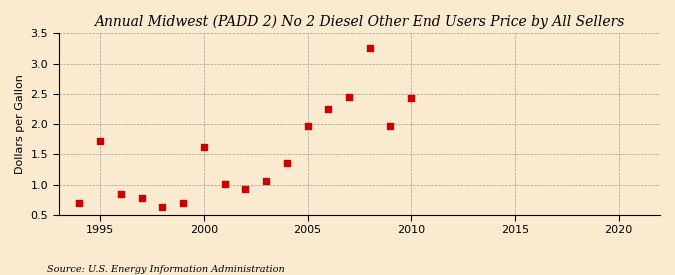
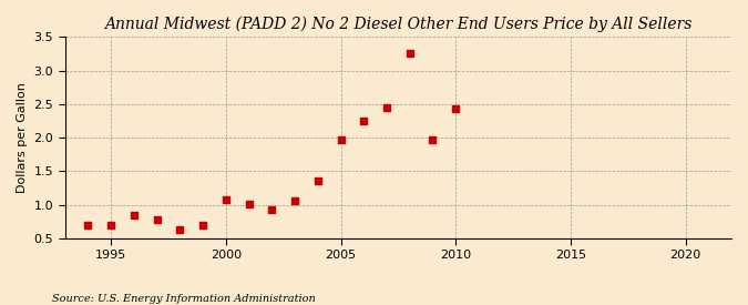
1995: 1.72 -> 0.70
2000: 1.62 -> 1.07
